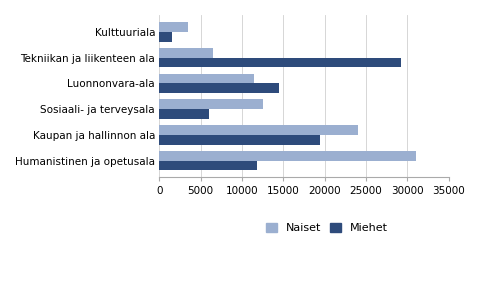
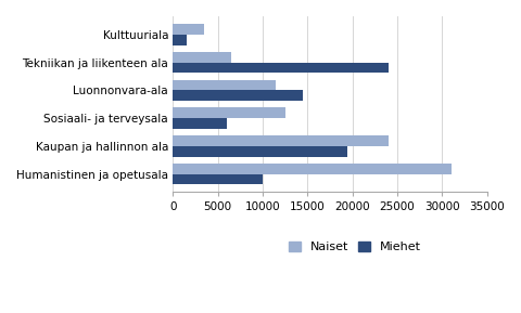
Miehet/Tekniikan ja liikenteen ala: 29200 -> 24000
Miehet/Humanistinen ja opetusala: 11800 -> 10000
